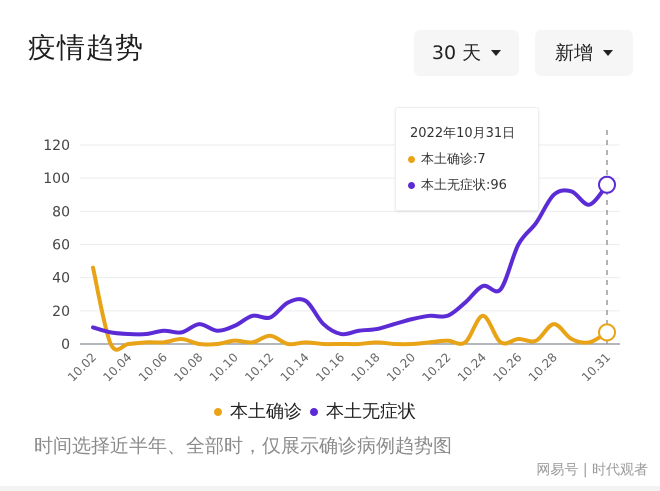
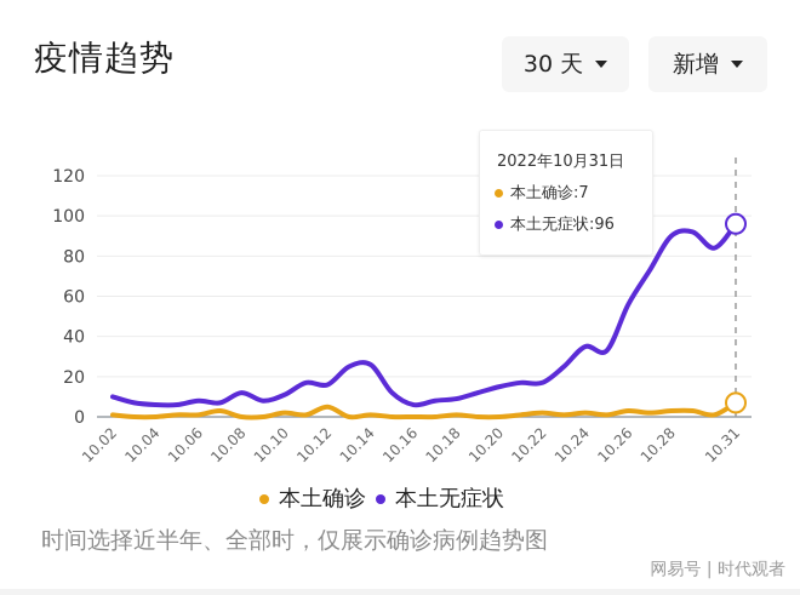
本土确诊/10.02: 46 -> 1
本土确诊/10.24: 17 -> 2
本土无症状/10.26: 60 -> 56
本土确诊/10.28: 12 -> 3
